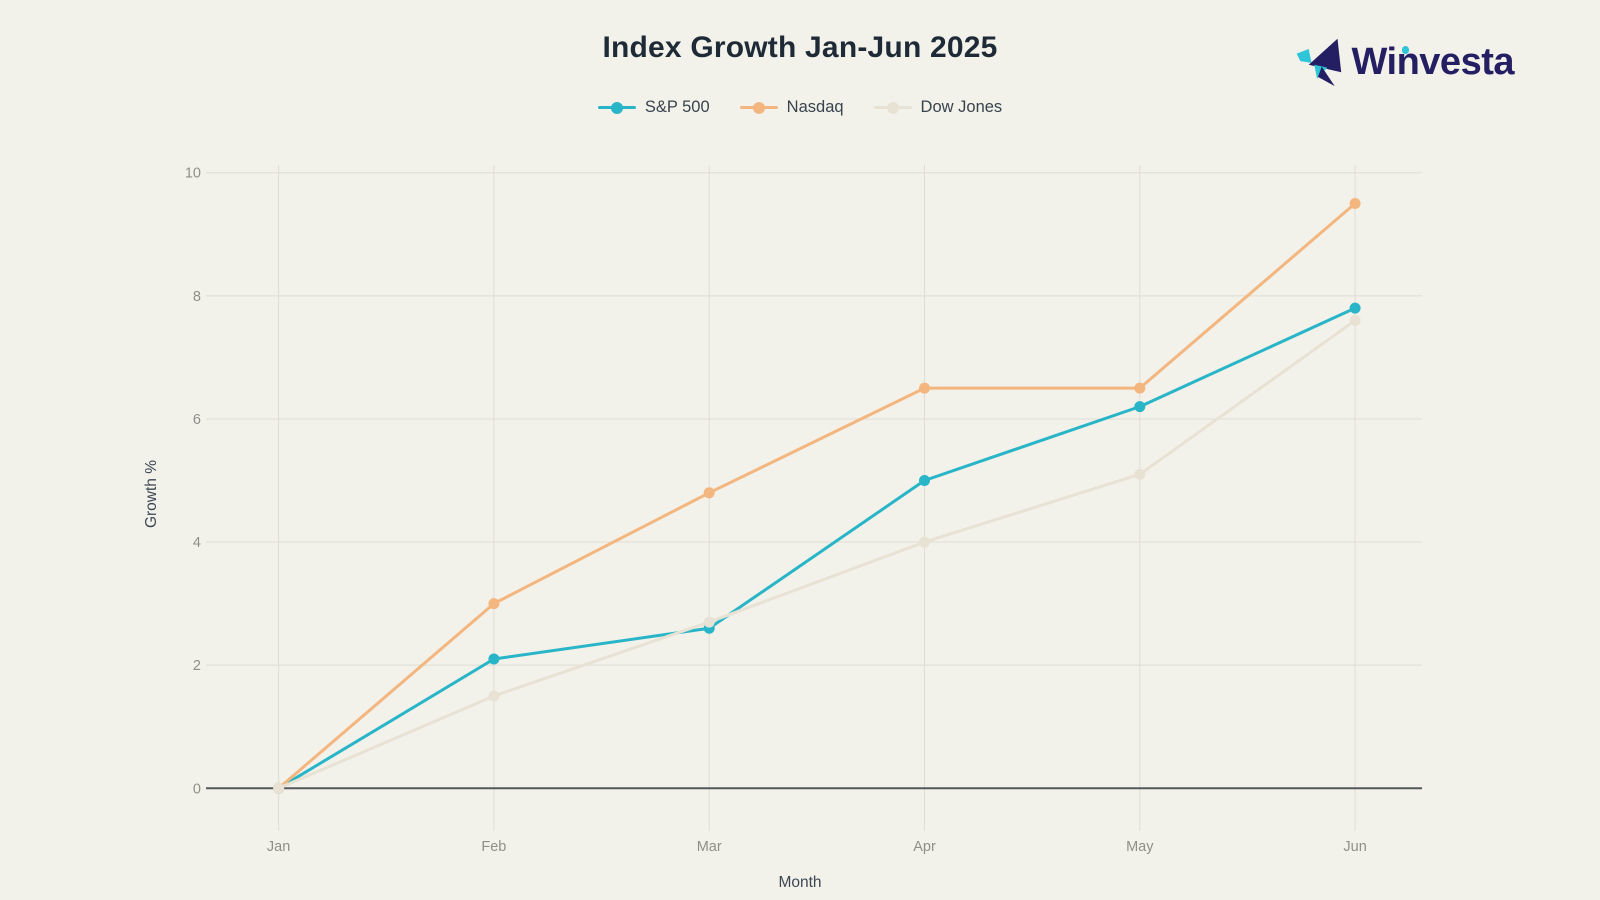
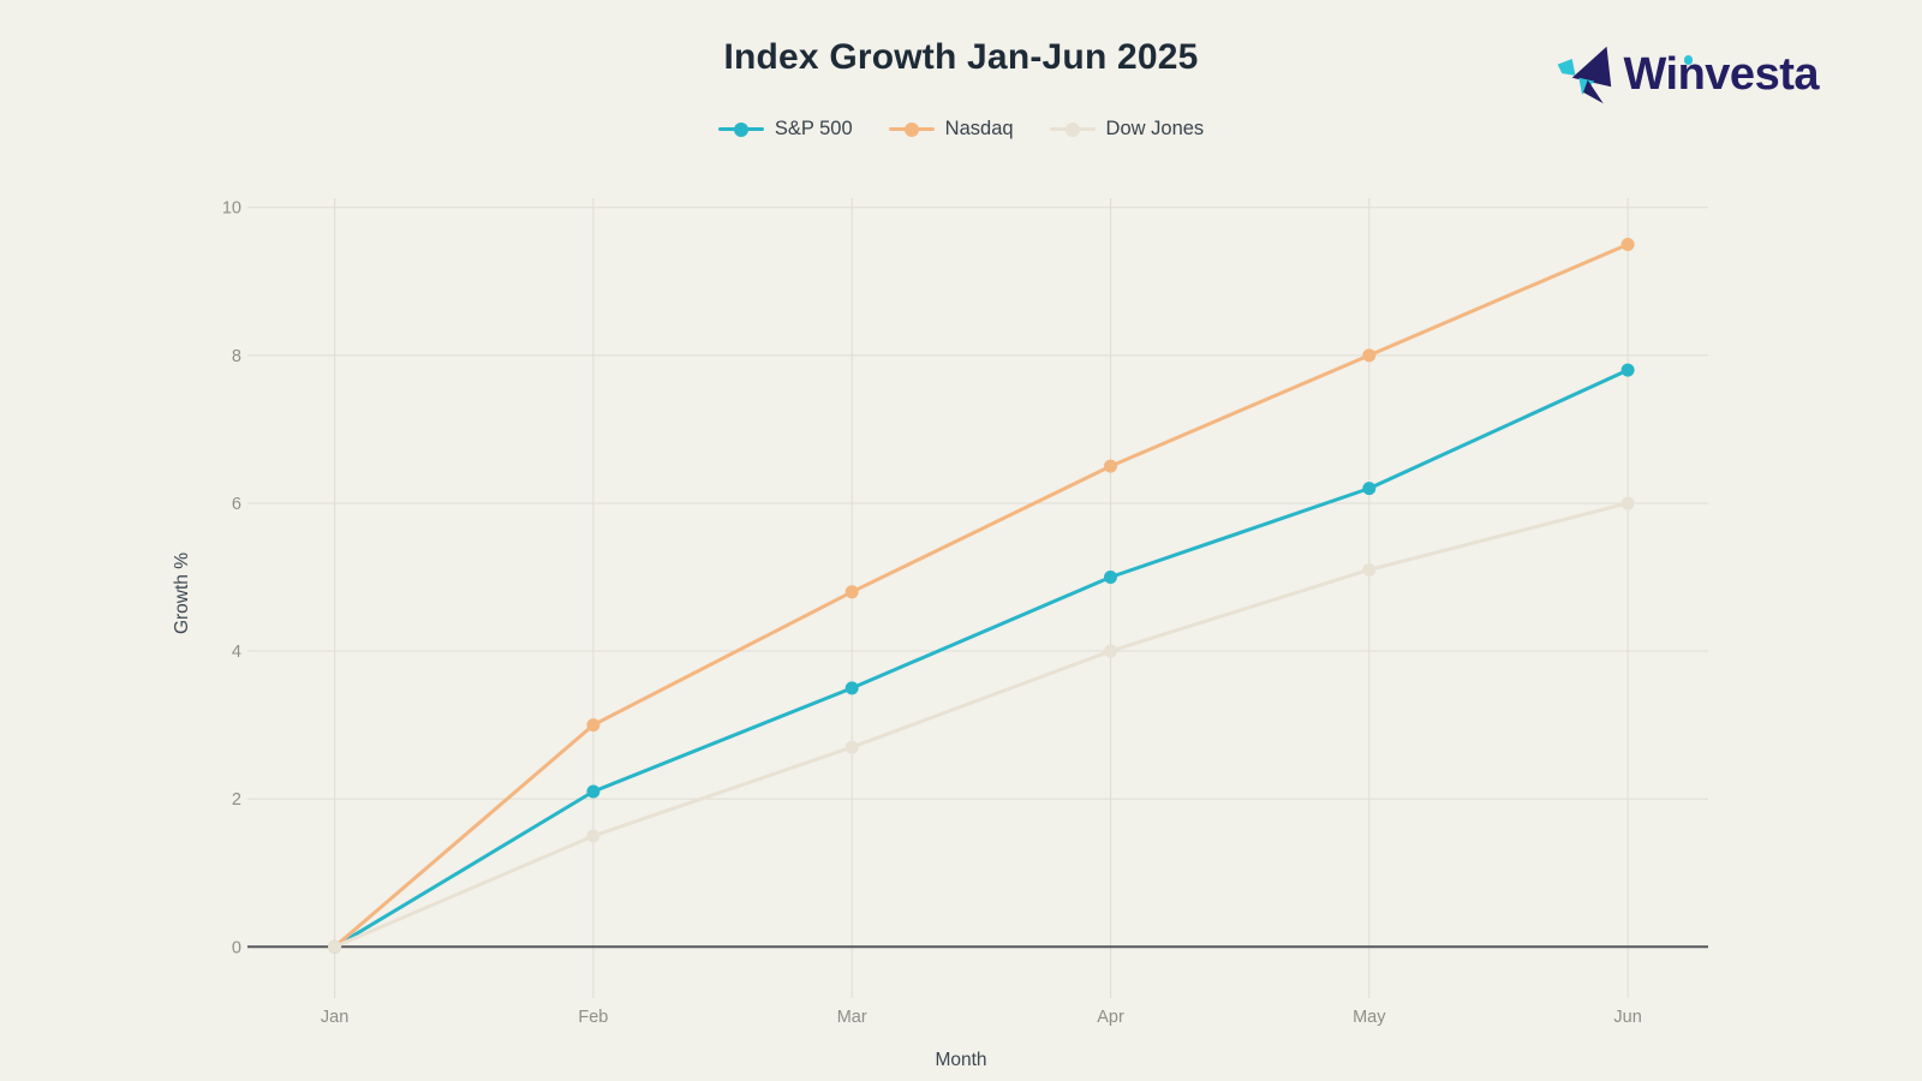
S&P 500/Mar: 2.6 -> 3.5
Nasdaq/May: 6.5 -> 8.0
Dow Jones/Jun: 7.6 -> 6.0
